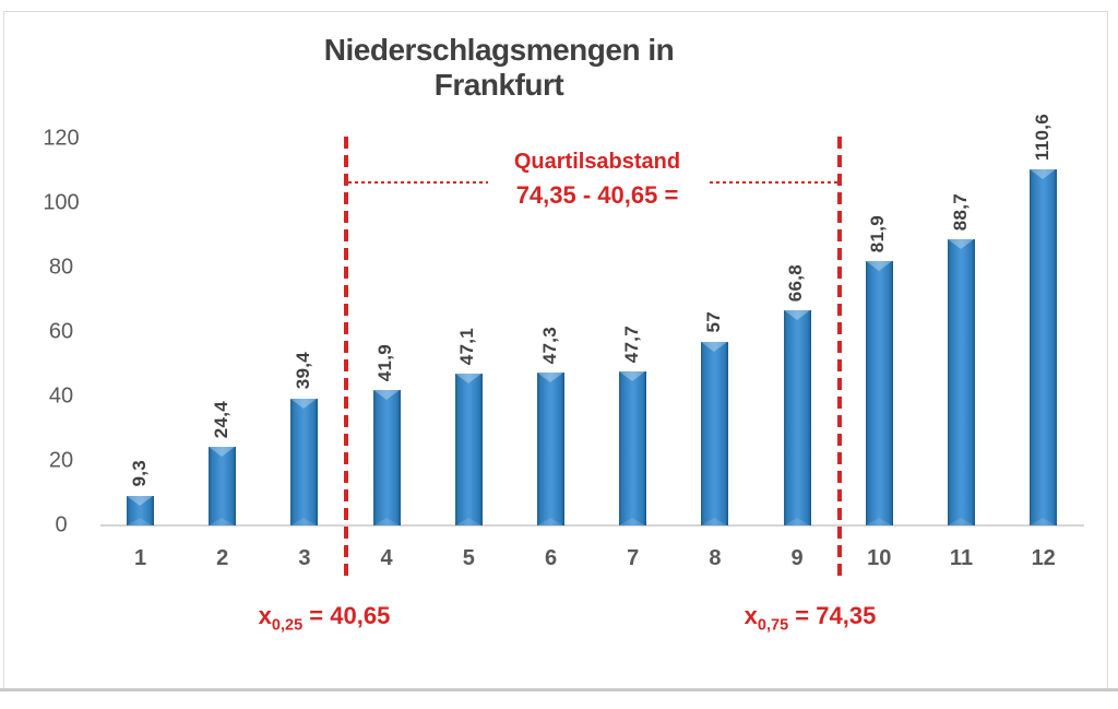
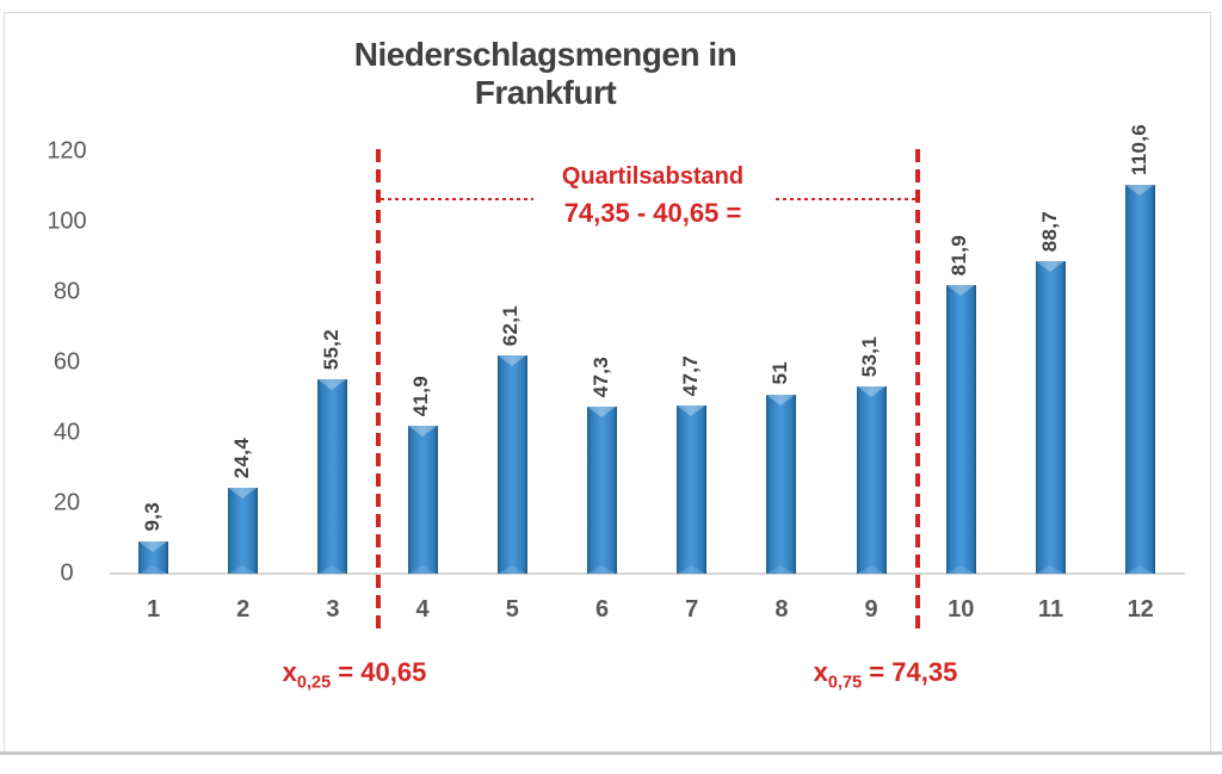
3: 39,4 -> 55,2
5: 47,1 -> 62,1
8: 57 -> 51
9: 66,8 -> 53,1
